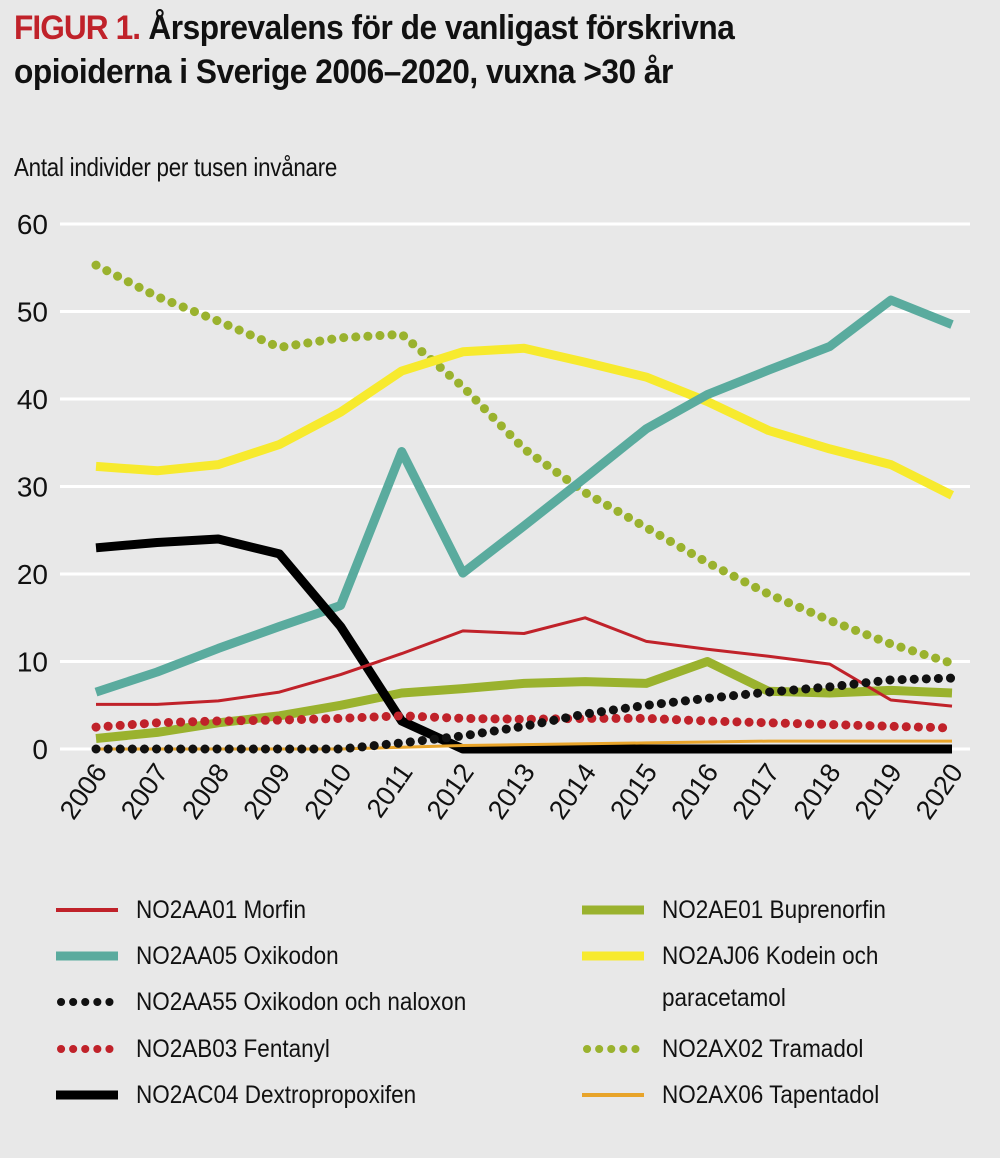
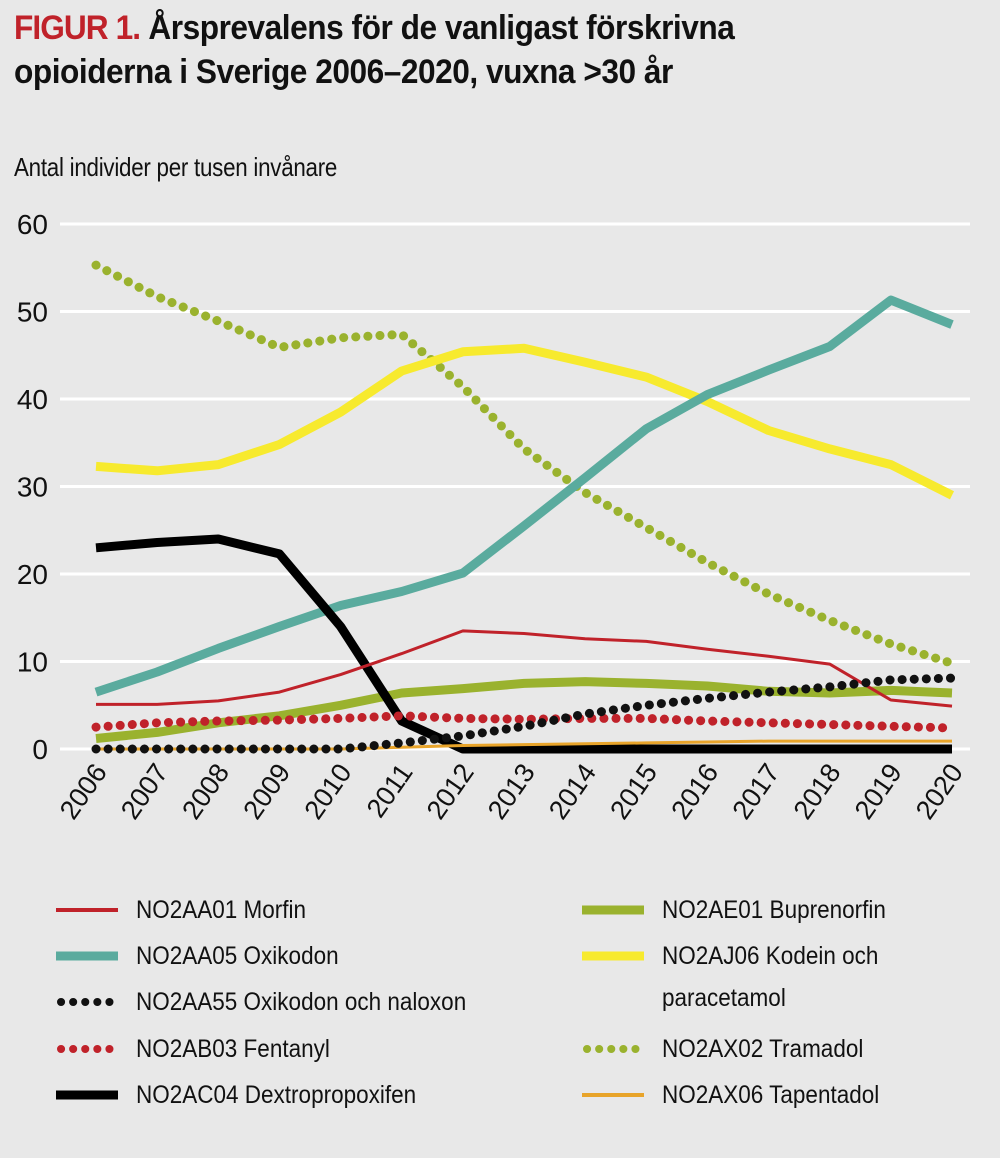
NO2AA05 Oxikodon/2011: 34 -> 18
NO2AA01 Morfin/2014: 15 -> 13
NO2AE01 Buprenorfin/2016: 10 -> 7
